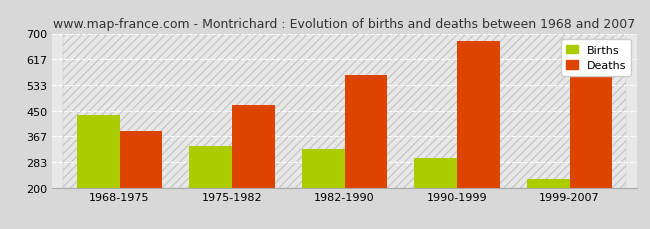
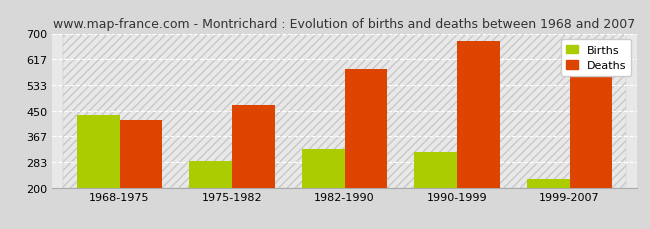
Deaths/1968-1975: 385 -> 420
Births/1975-1982: 336 -> 285
Deaths/1982-1990: 566 -> 585
Births/1990-1999: 295 -> 315
